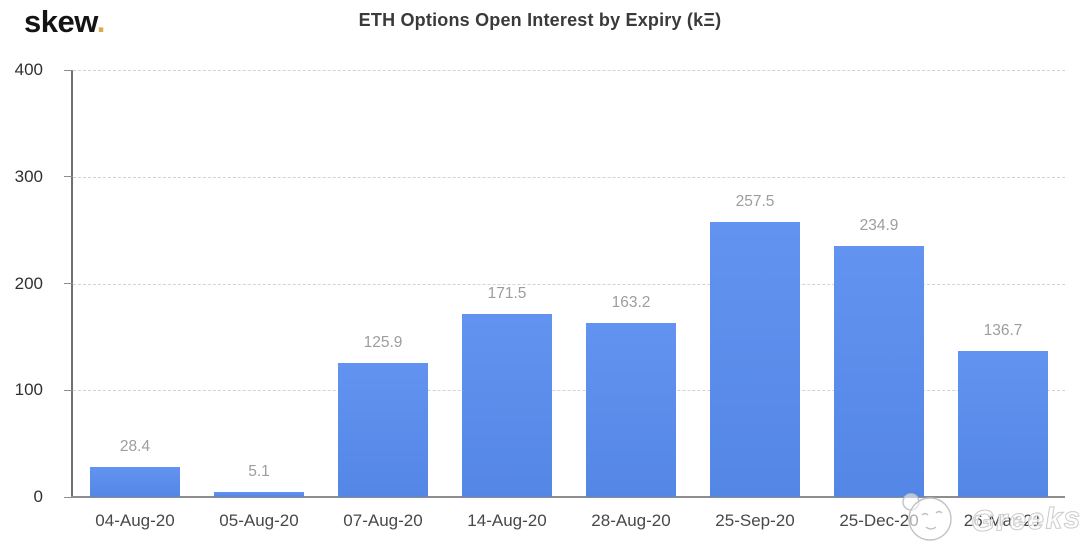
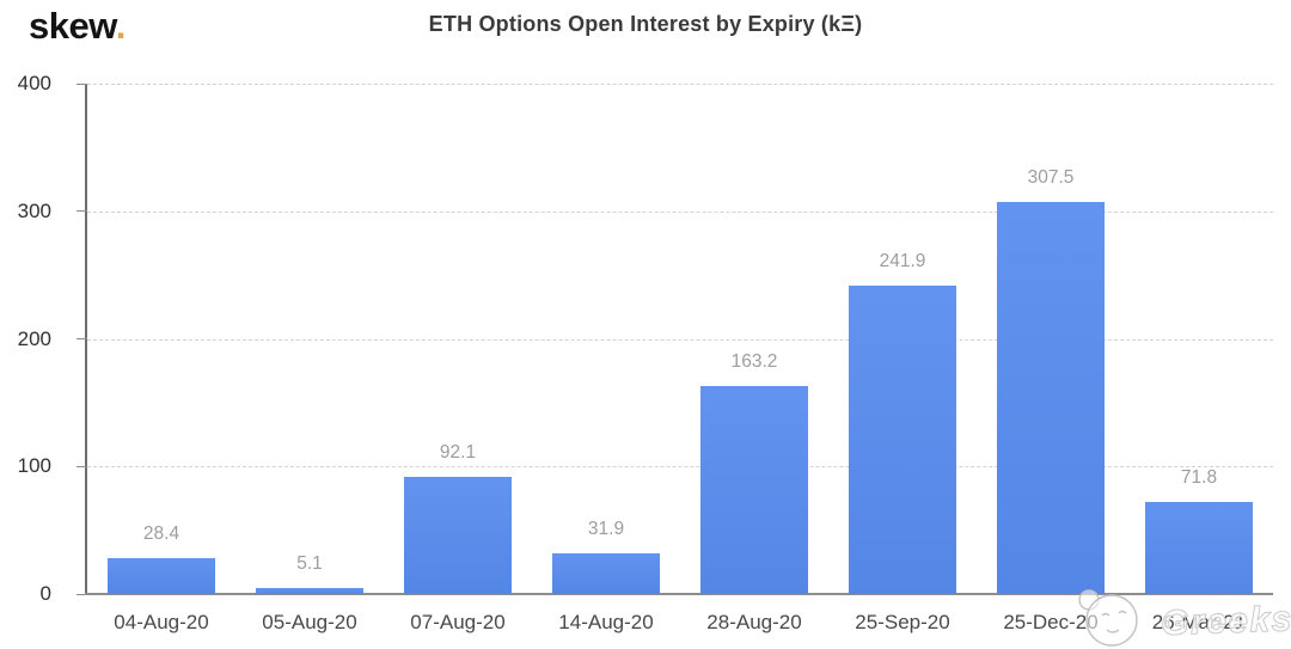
07-Aug-20: 125.9 -> 92.1
14-Aug-20: 171.5 -> 31.9
25-Sep-20: 257.5 -> 241.9
25-Dec-20: 234.9 -> 307.5
26-Mar-21: 136.7 -> 71.8
